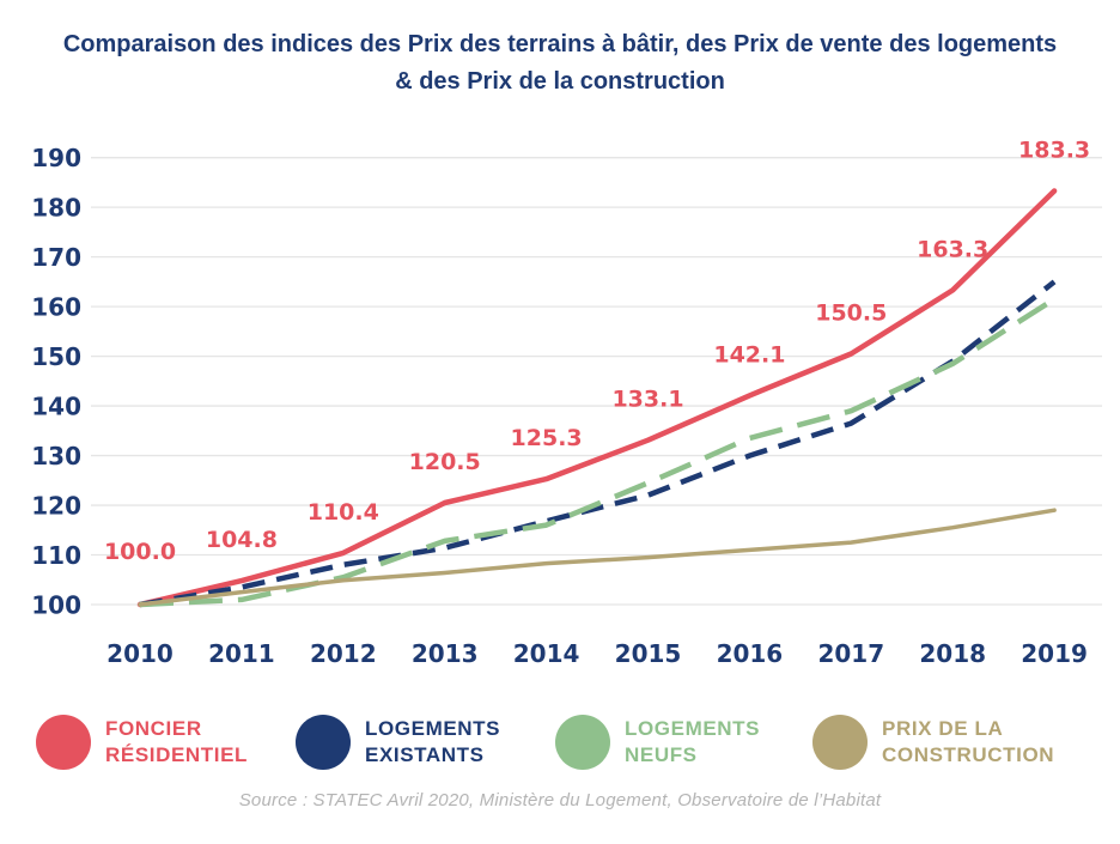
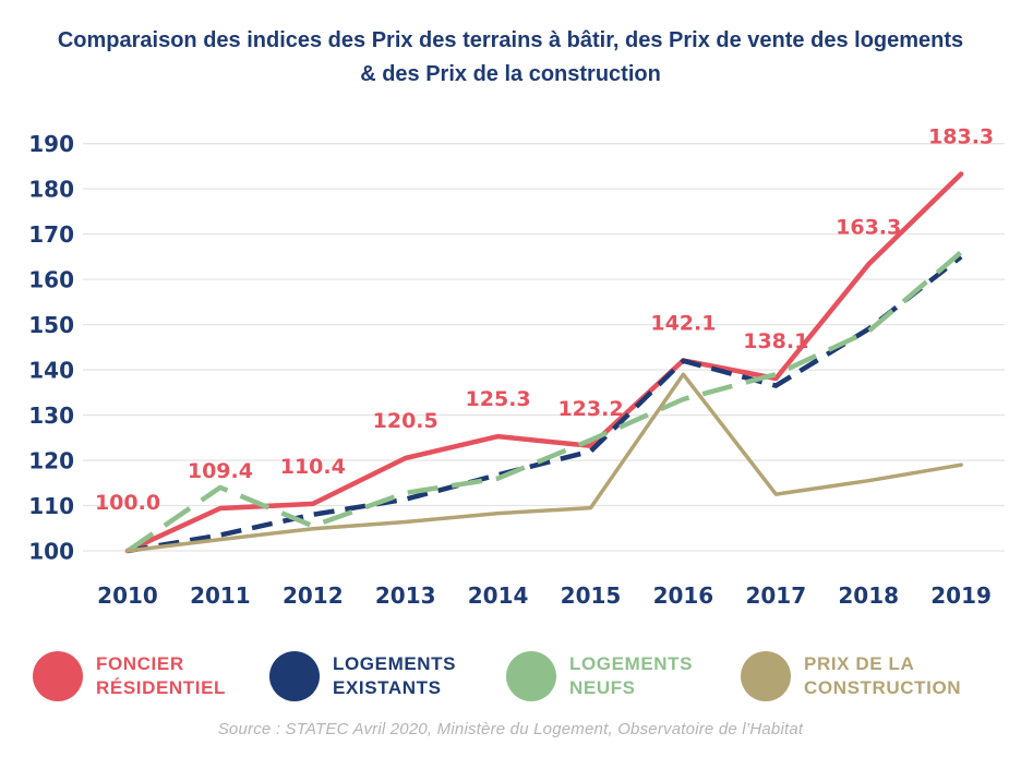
FONCIER RÉSIDENTIEL/2011: 104.8 -> 109.4
LOGEMENTS NEUFS/2011: 101 -> 114
FONCIER RÉSIDENTIEL/2015: 133.1 -> 123.2
LOGEMENTS EXISTANTS/2016: 130 -> 142
PRIX DE LA CONSTRUCTION/2016: 111 -> 139
FONCIER RÉSIDENTIEL/2017: 150.5 -> 138.1
LOGEMENTS NEUFS/2019: 162 -> 166
